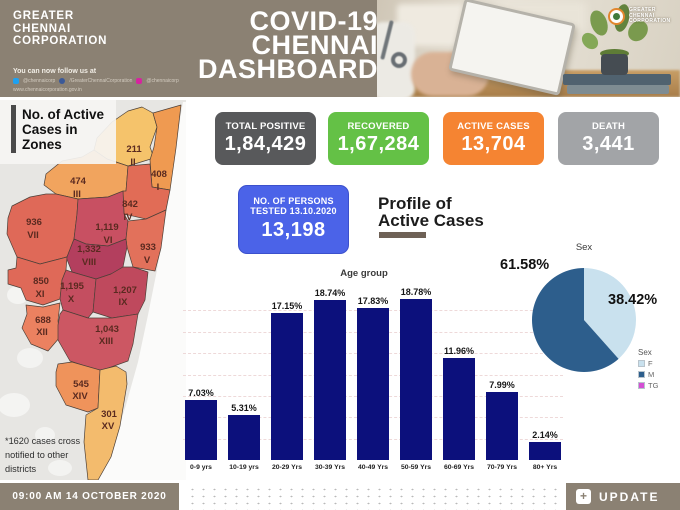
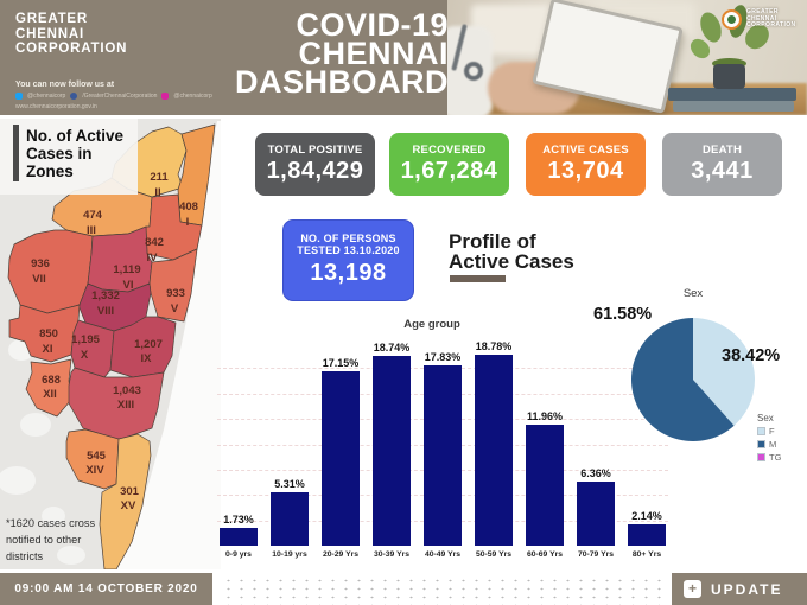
Age group/0-9 yrs: 7.03% -> 1.73%
Age group/70-79 Yrs: 7.99% -> 6.36%
